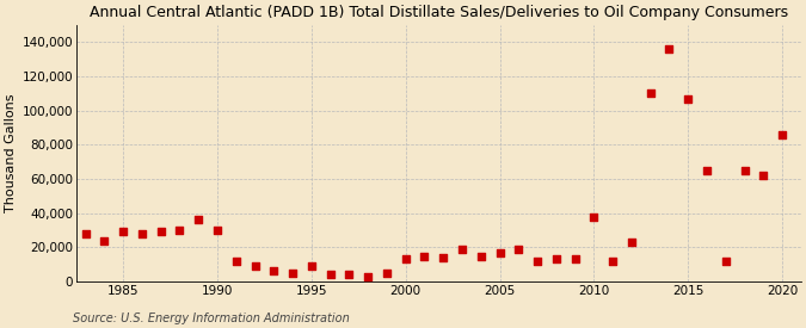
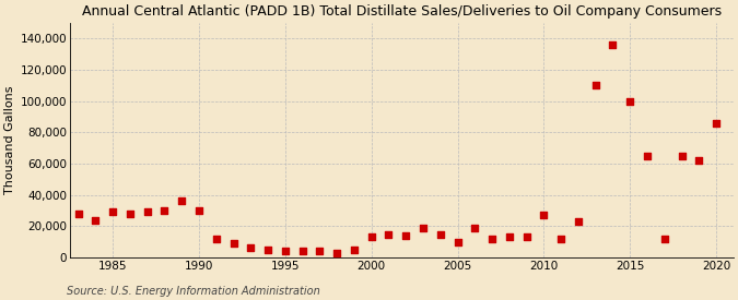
1995: 9,000 -> 4,000
2005: 17,000 -> 10,000
2010: 38,000 -> 27,000
2015: 107,000 -> 100,000
